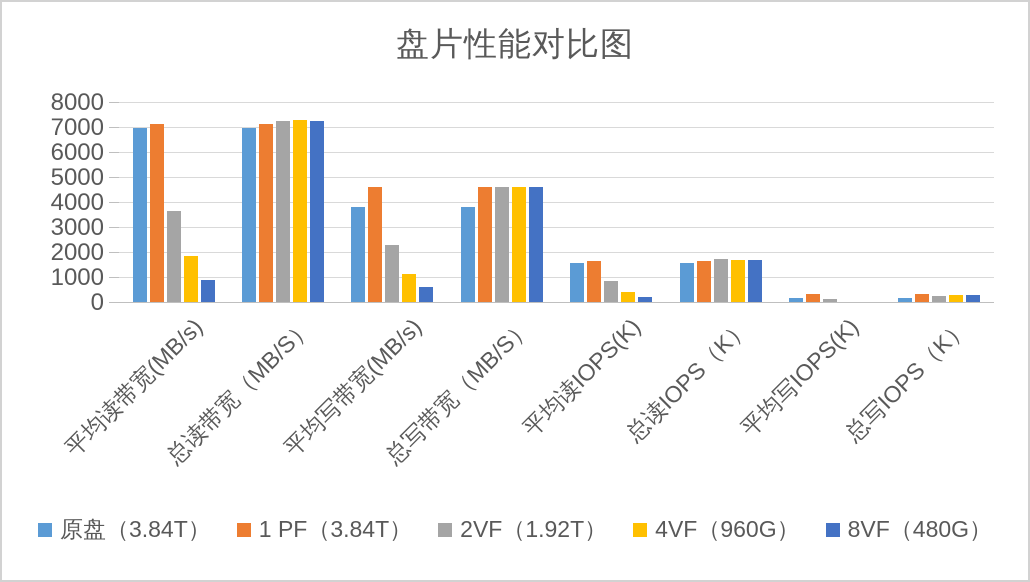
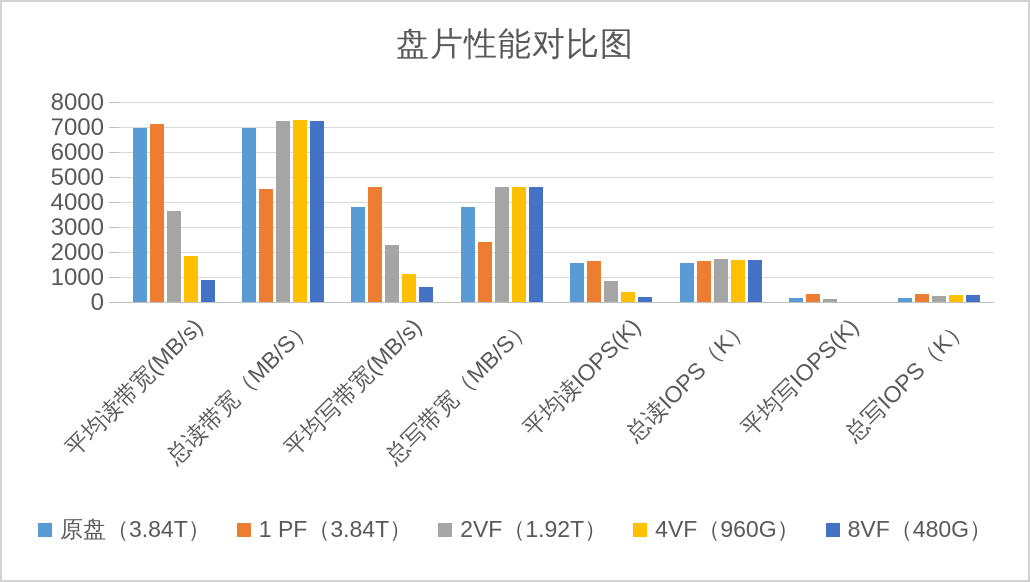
1 PF（3.84T）/总读带宽（MB/S）: 7100 -> 4500
1 PF（3.84T）/总写带宽（MB/S）: 4600 -> 2400
